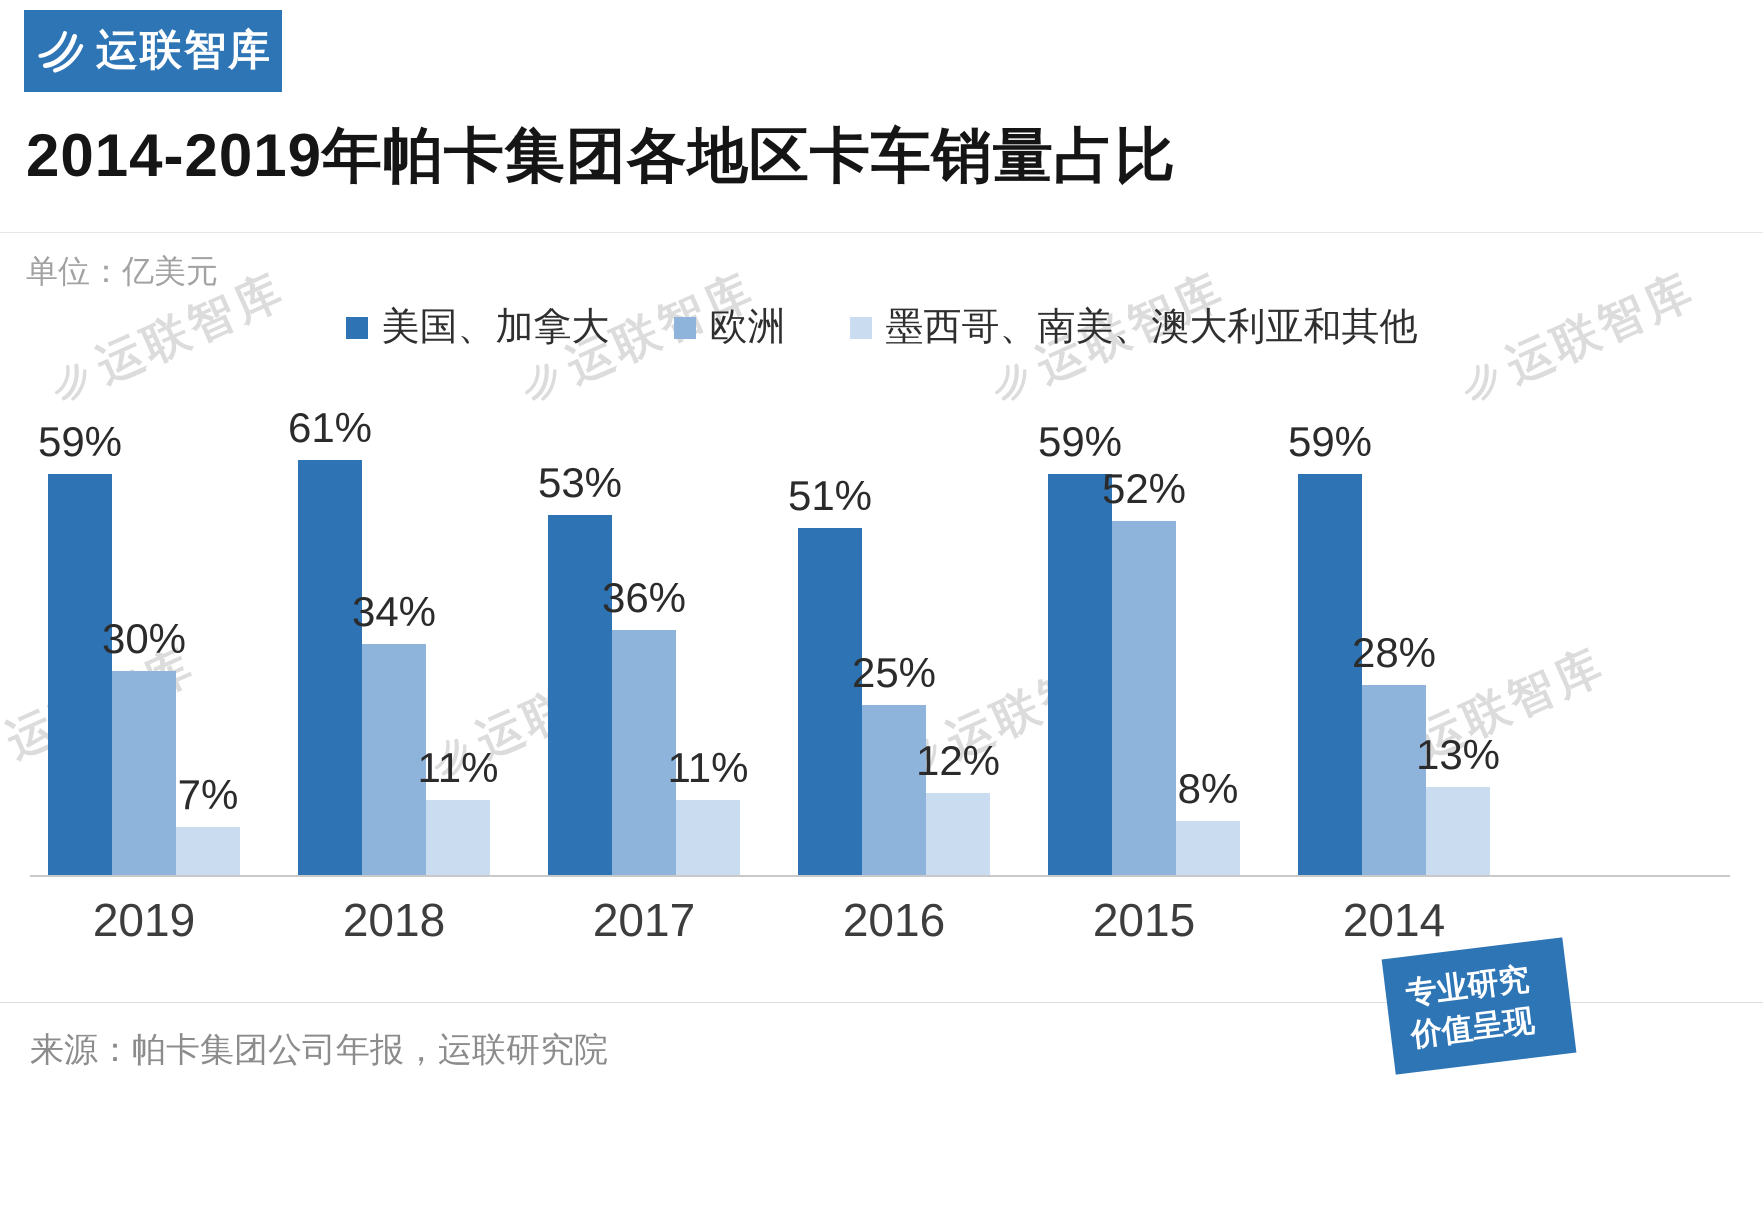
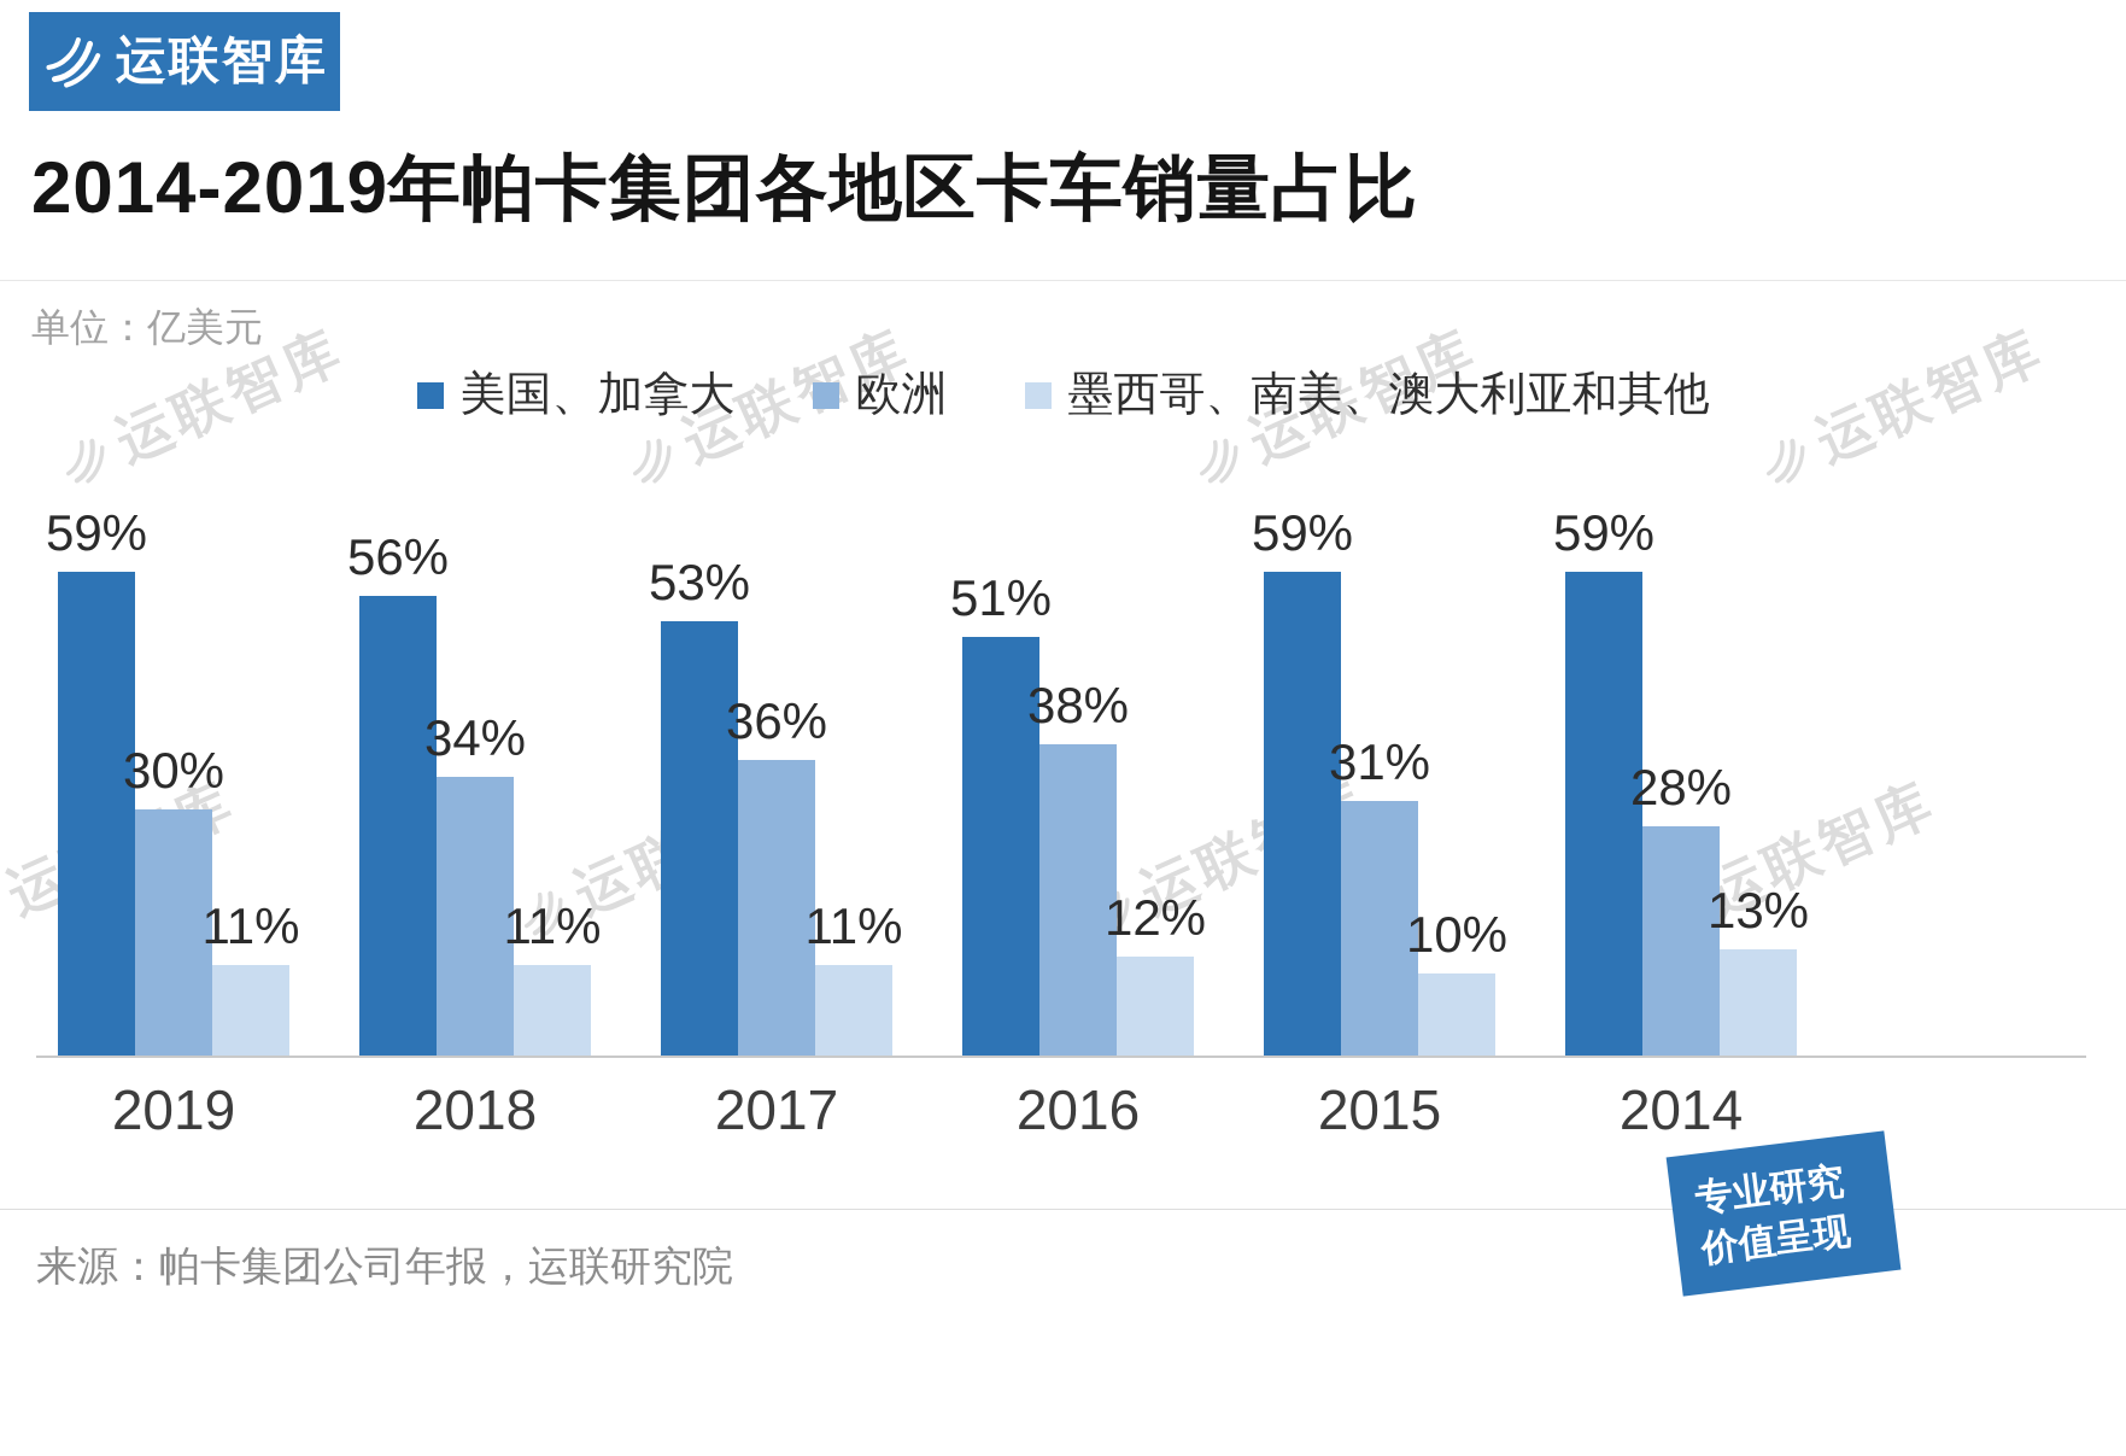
墨西哥、南美、澳大利亚和其他/2019: 7% -> 11%
美国、加拿大/2018: 61% -> 56%
欧洲/2016: 25% -> 38%
欧洲/2015: 52% -> 31%
墨西哥、南美、澳大利亚和其他/2015: 8% -> 10%
